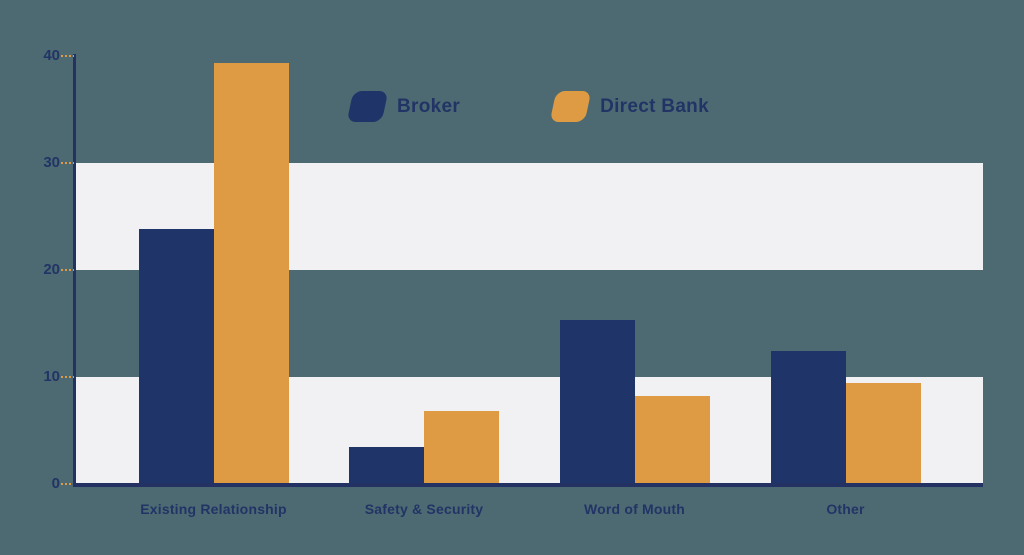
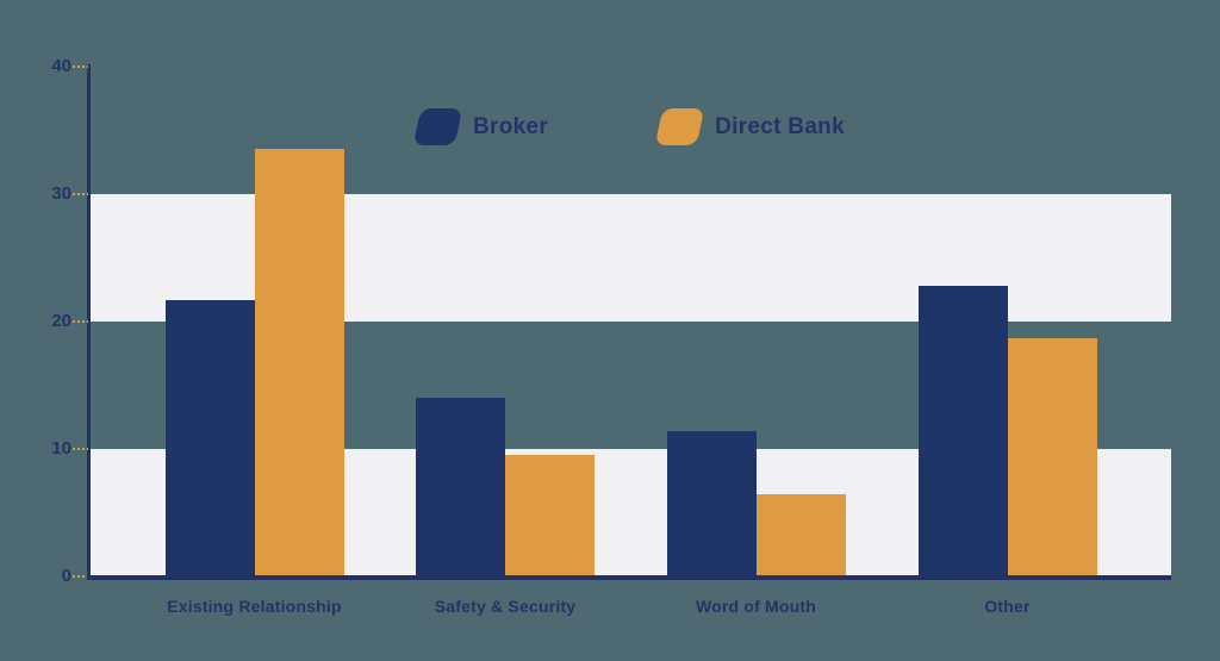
Broker/Existing Relationship: 23.8 -> 21.6
Direct Bank/Existing Relationship: 39.3 -> 33.5
Broker/Safety & Security: 3.4 -> 14.0
Direct Bank/Safety & Security: 6.8 -> 9.5
Broker/Word of Mouth: 15.3 -> 11.4
Direct Bank/Word of Mouth: 8.2 -> 6.4
Broker/Other: 12.4 -> 22.8
Direct Bank/Other: 9.4 -> 18.6
